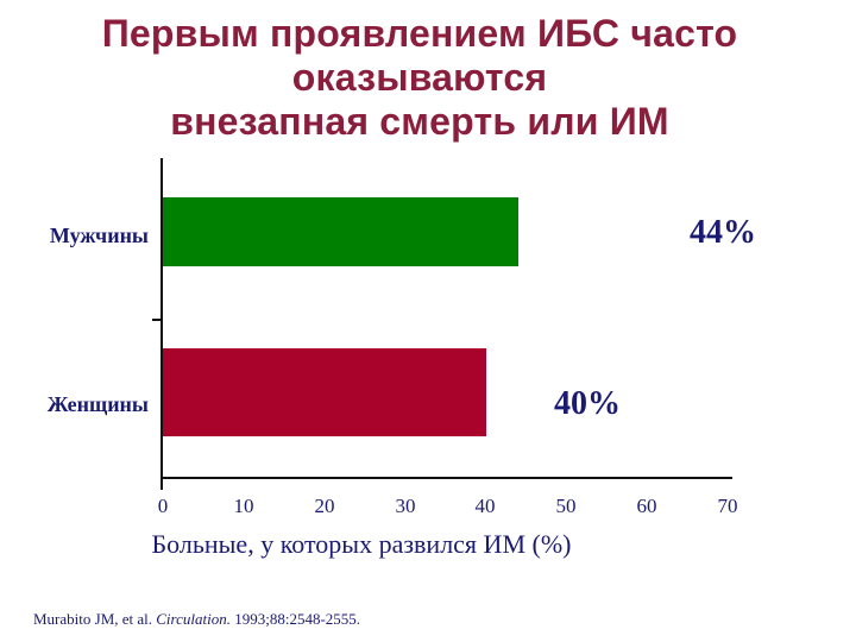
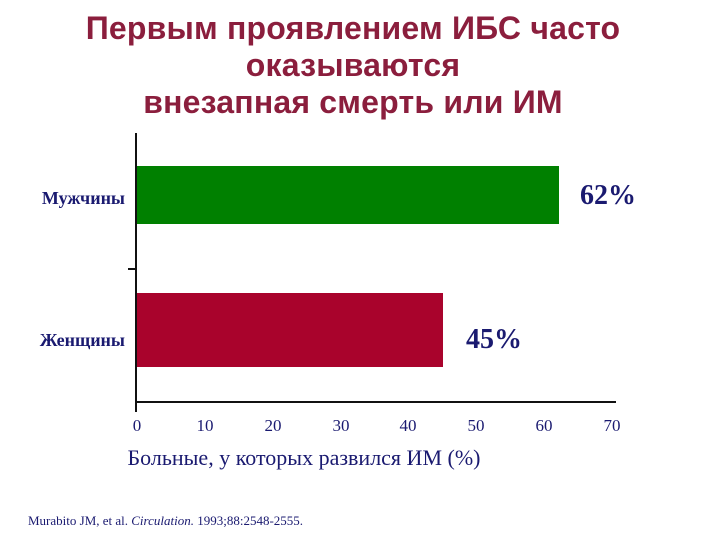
Мужчины: 44% -> 62%
Женщины: 40% -> 45%
